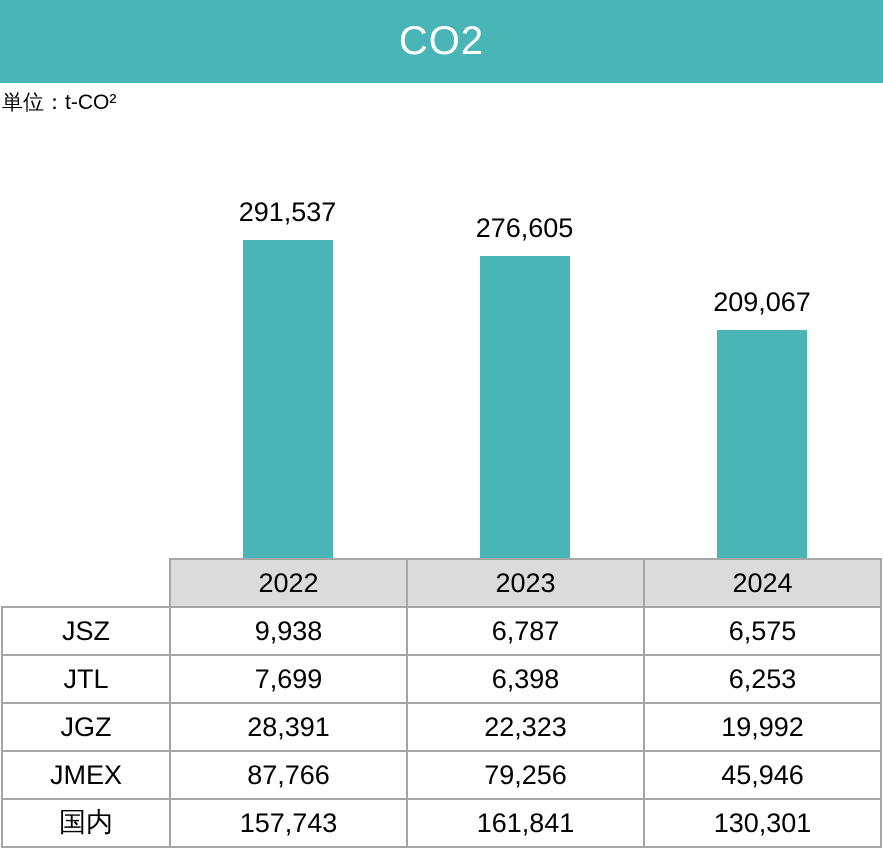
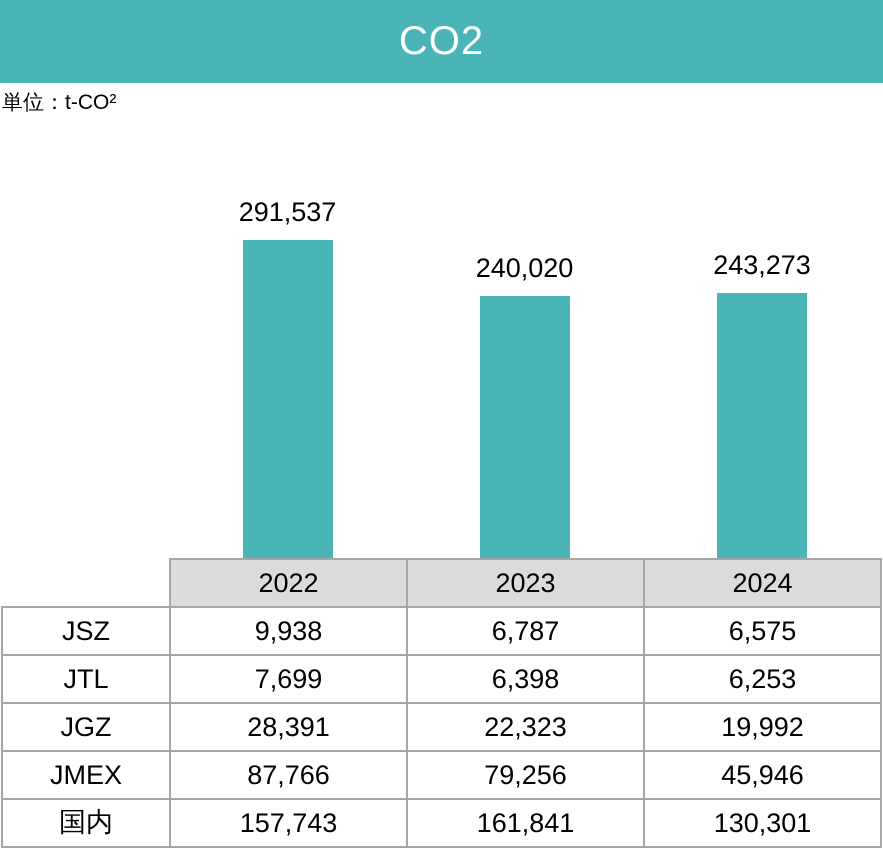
2023: 276,605 -> 240,020
2024: 209,067 -> 243,273
